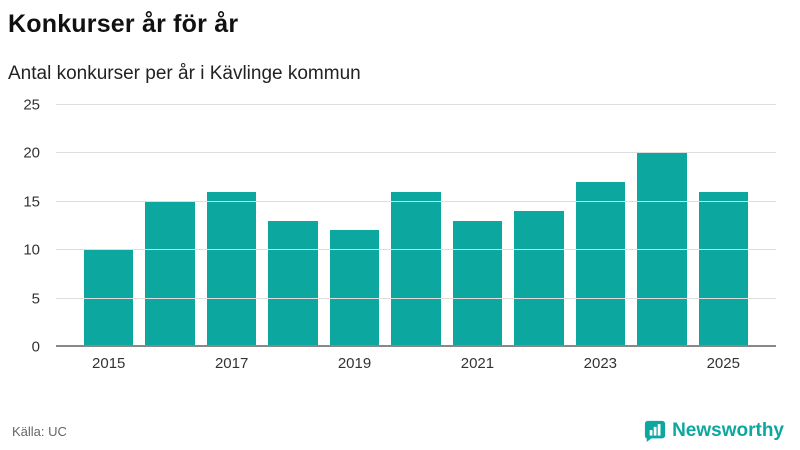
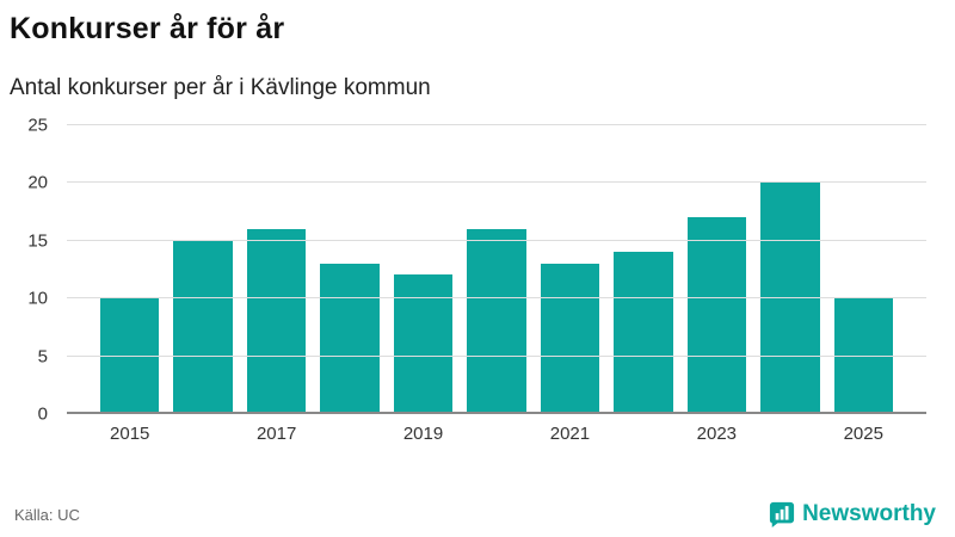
2025: 16 -> 10
